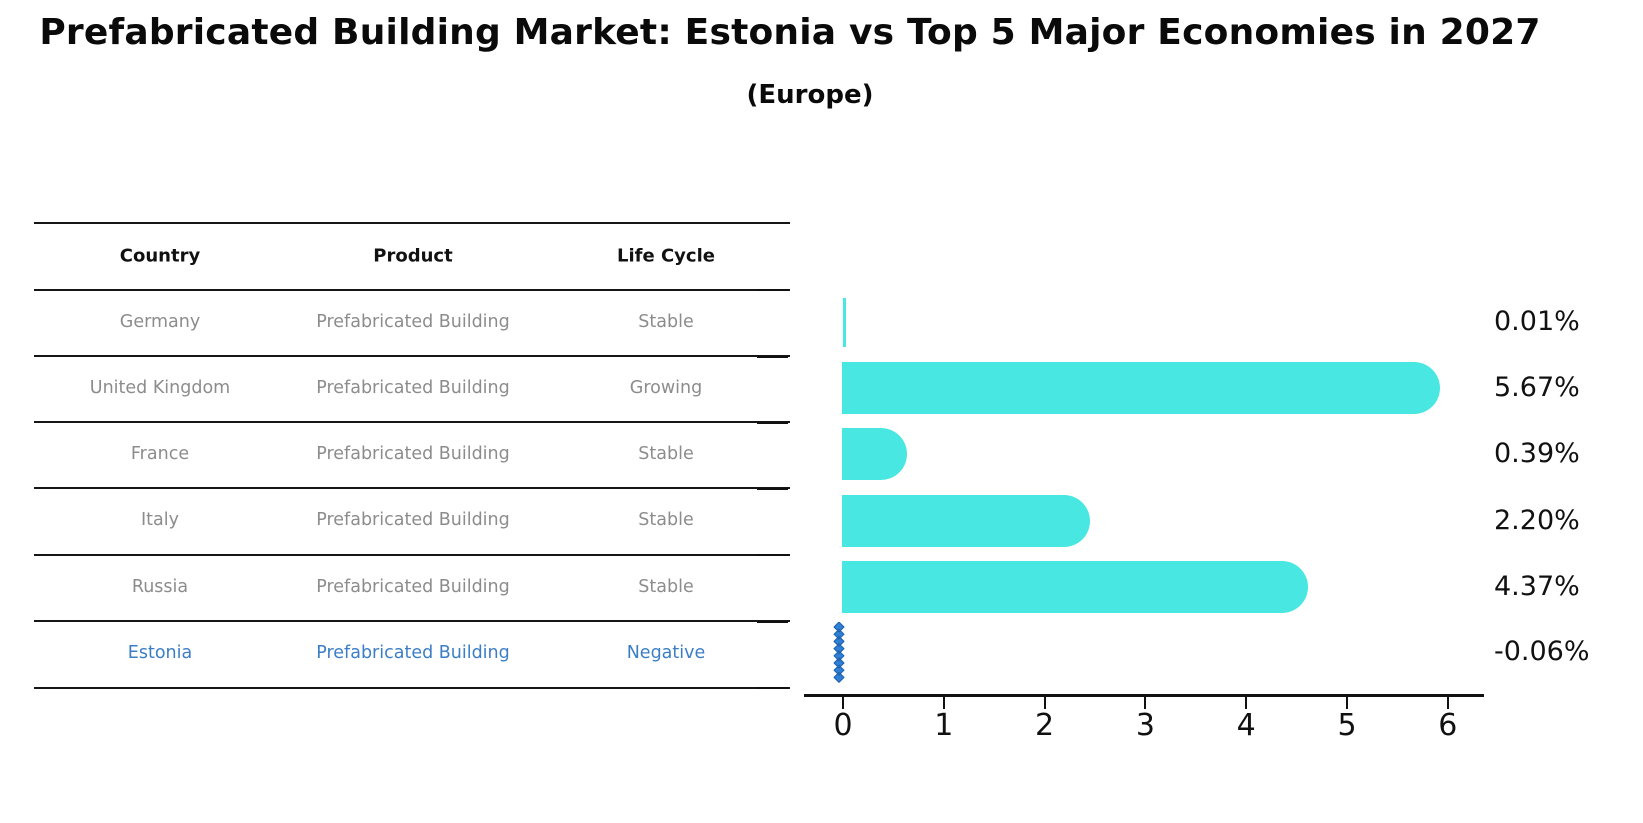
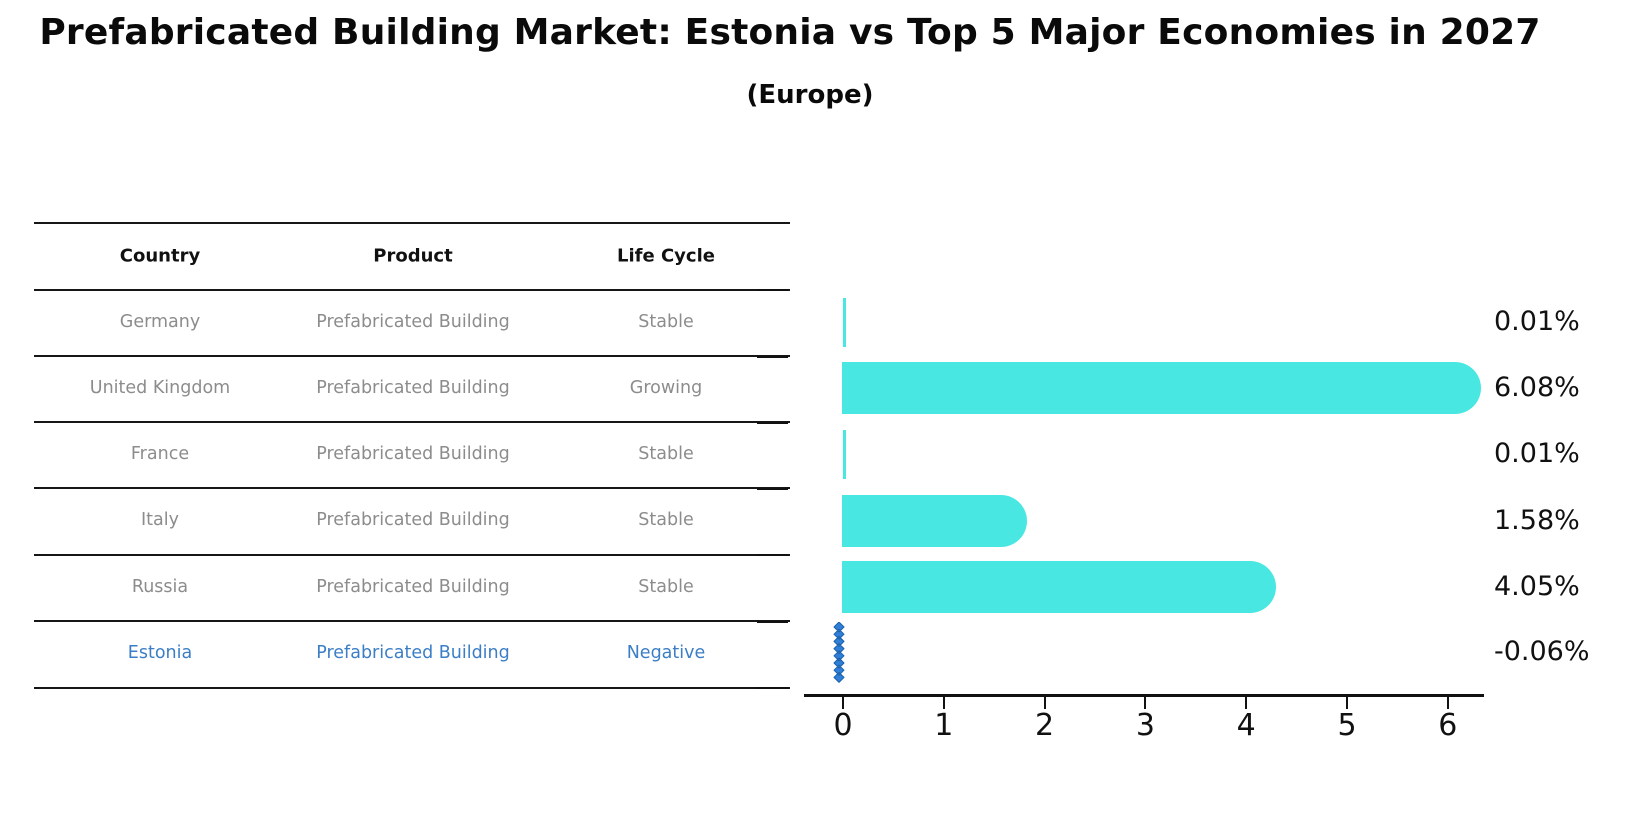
United Kingdom: 5.67% -> 6.08%
France: 0.39% -> 0.01%
Italy: 2.20% -> 1.58%
Russia: 4.37% -> 4.05%
